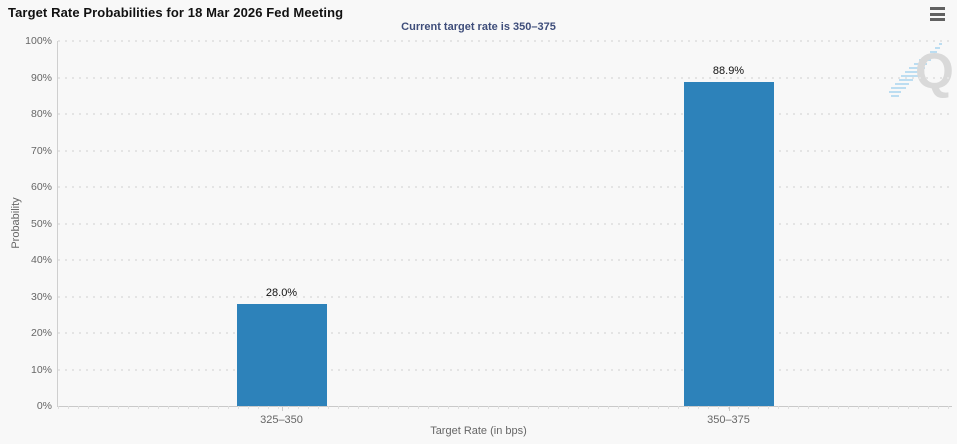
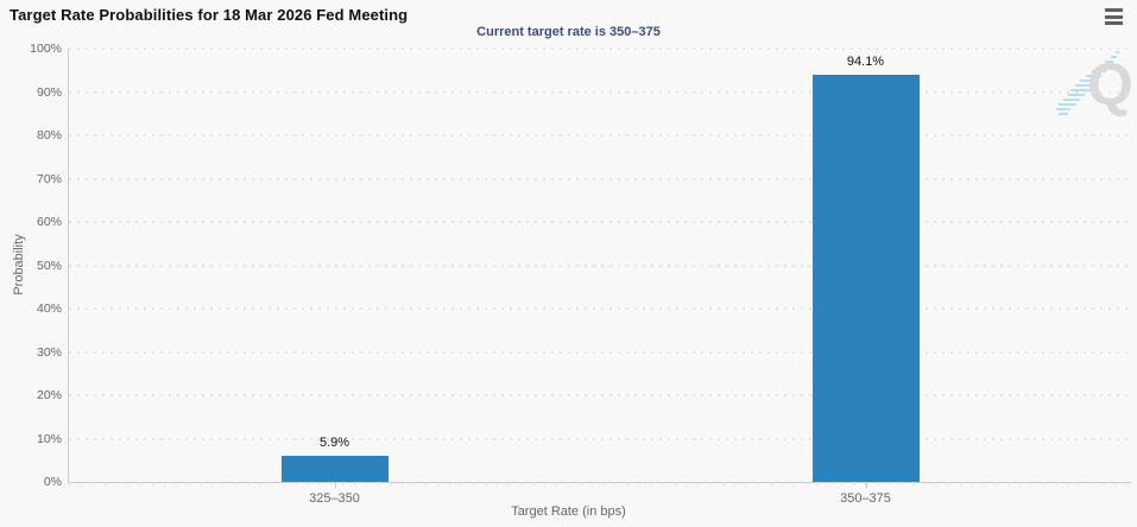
325–350: 28.0% -> 5.9%
350–375: 88.9% -> 94.1%
